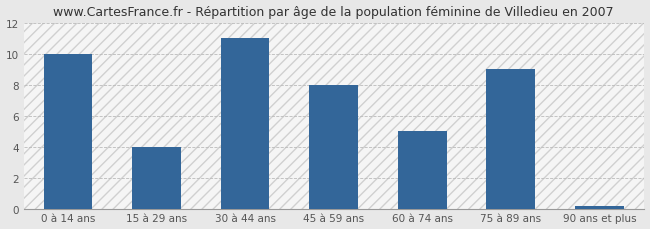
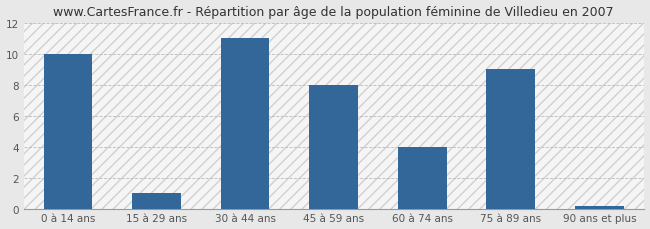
15 à 29 ans: 4.0 -> 1.0
60 à 74 ans: 5.0 -> 4.0
